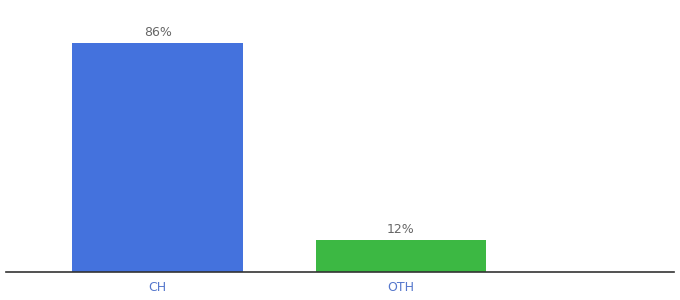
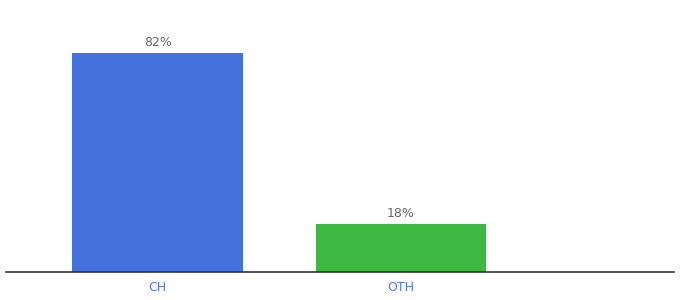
CH: 86% -> 82%
OTH: 12% -> 18%
